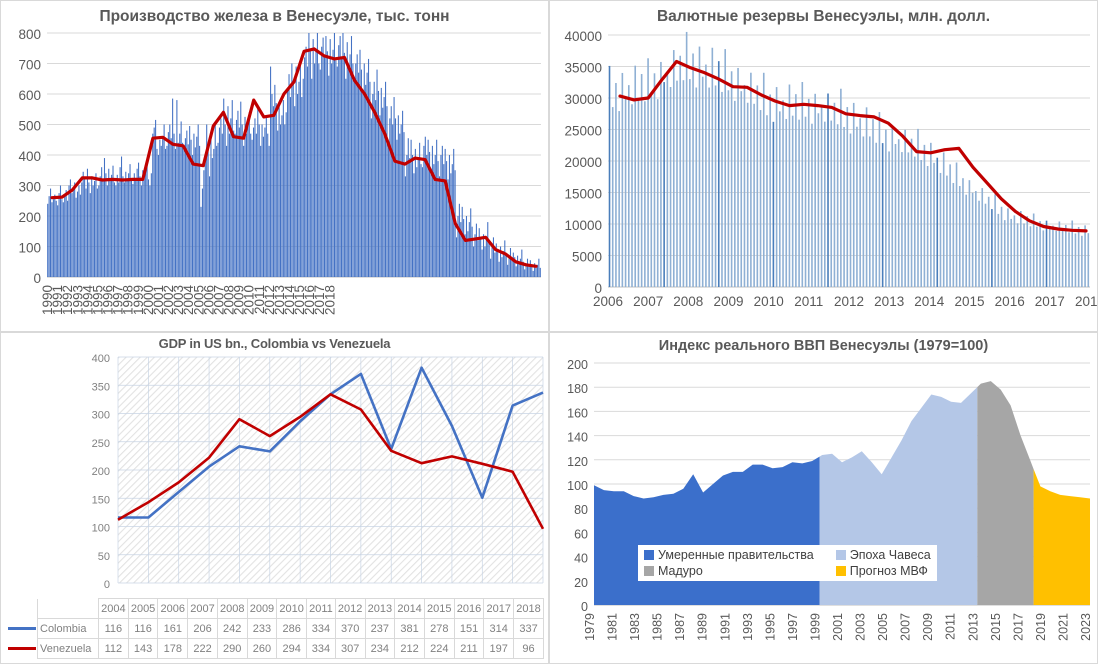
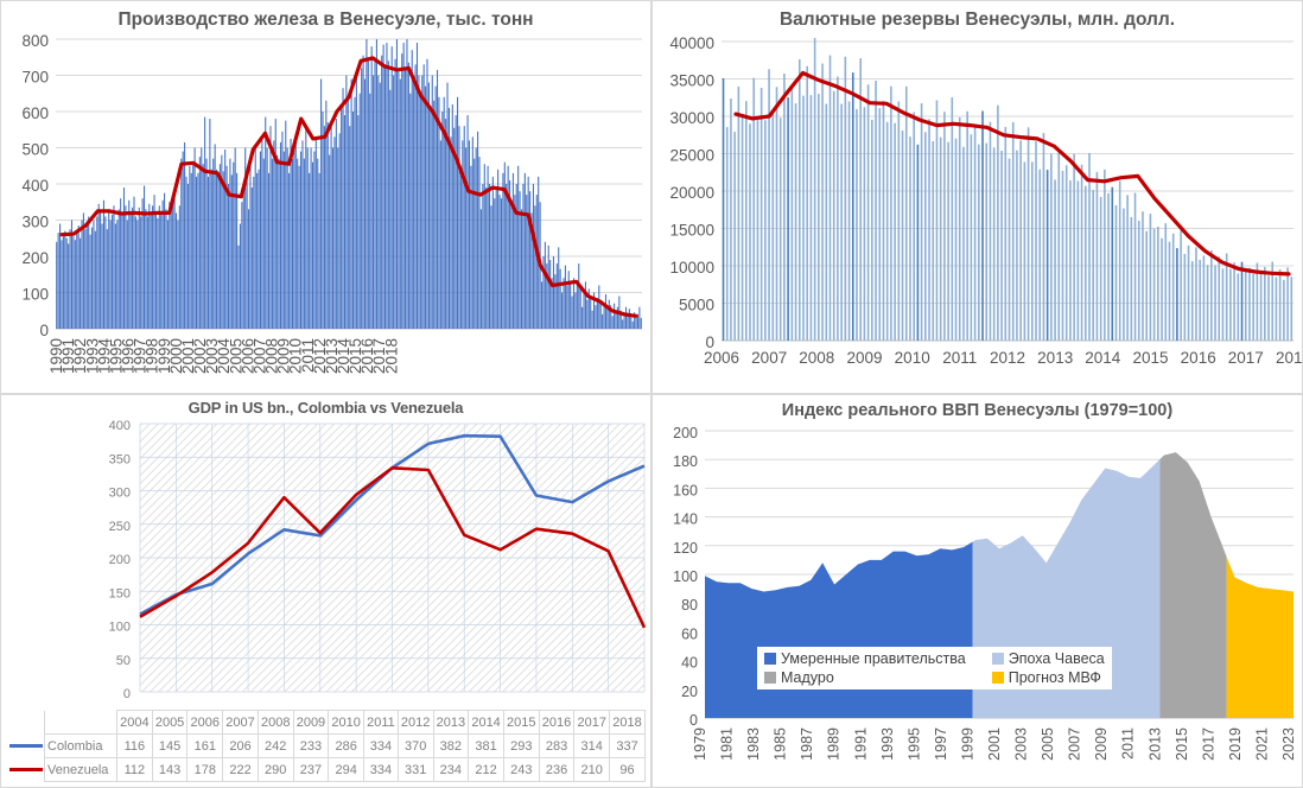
GDP in US bn., Colombia vs Venezuela/Colombia/2005: 116 -> 145
GDP in US bn., Colombia vs Venezuela/Venezuela/2009: 260 -> 237
GDP in US bn., Colombia vs Venezuela/Venezuela/2012: 307 -> 331
GDP in US bn., Colombia vs Venezuela/Colombia/2013: 237 -> 382
GDP in US bn., Colombia vs Venezuela/Colombia/2015: 278 -> 293
GDP in US bn., Colombia vs Venezuela/Venezuela/2015: 224 -> 243
GDP in US bn., Colombia vs Venezuela/Colombia/2016: 151 -> 283
GDP in US bn., Colombia vs Venezuela/Venezuela/2016: 211 -> 236
GDP in US bn., Colombia vs Venezuela/Venezuela/2017: 197 -> 210
